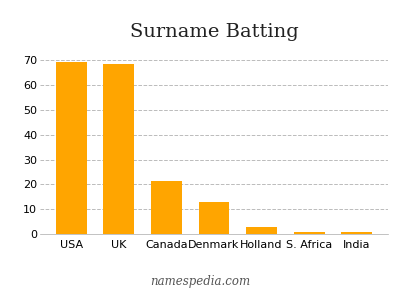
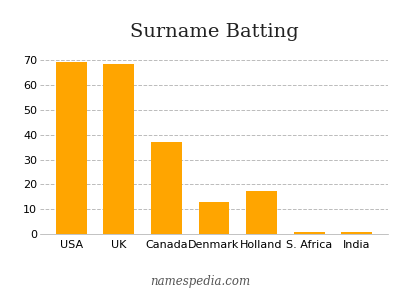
Canada: 21.5 -> 37.0
Holland: 3.0 -> 17.5
